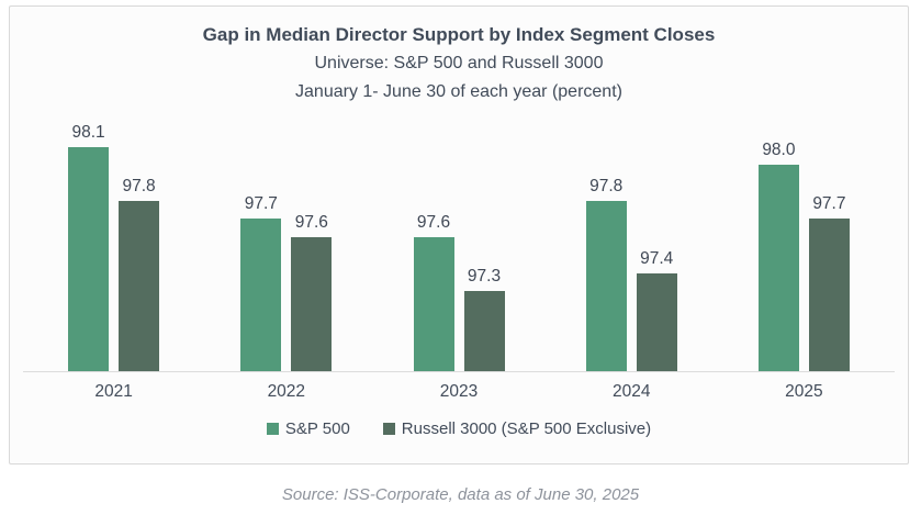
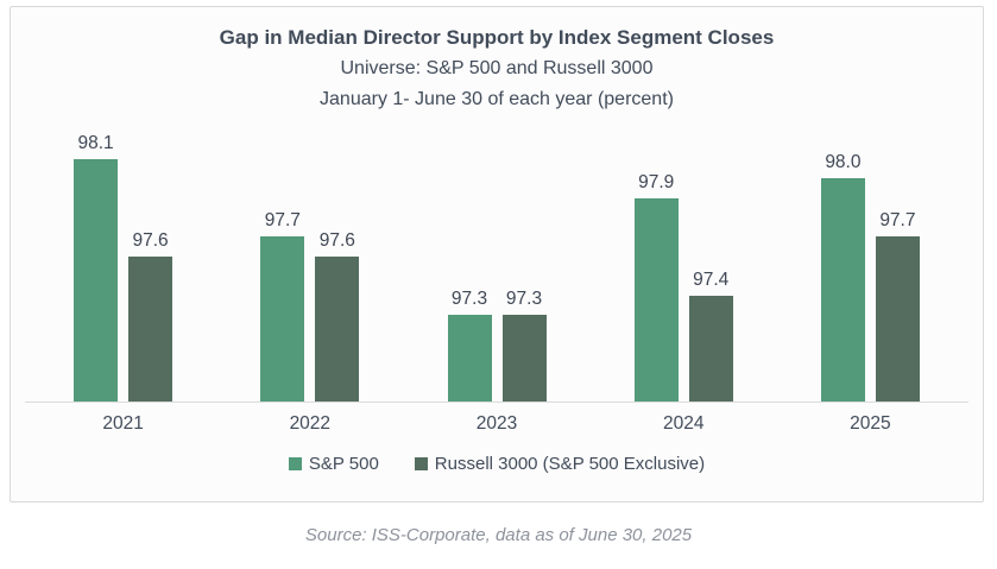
Russell 3000 (S&P 500 Exclusive)/2021: 97.8 -> 97.6
S&P 500/2023: 97.6 -> 97.3
S&P 500/2024: 97.8 -> 97.9
